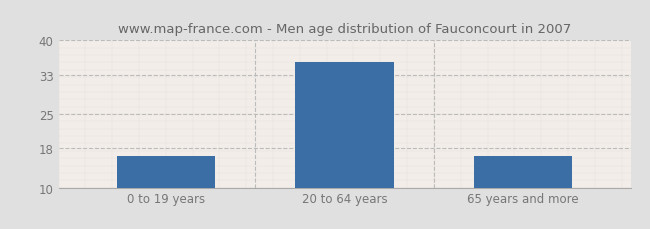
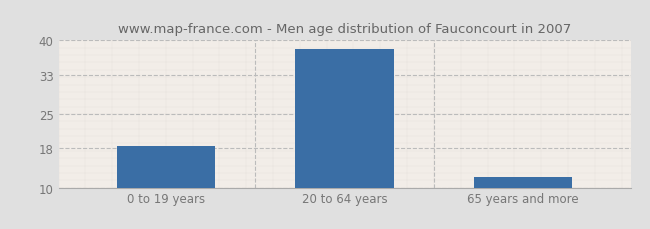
0 to 19 years: 16.5 -> 18.5
20 to 64 years: 35.5 -> 38.2
65 years and more: 16.5 -> 12.2
